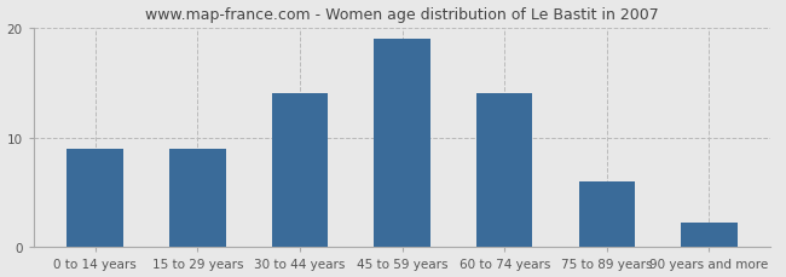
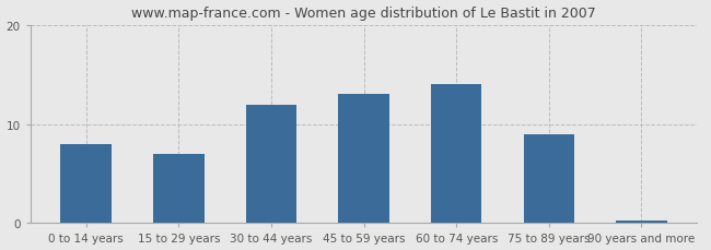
0 to 14 years: 9.0 -> 8.0
15 to 29 years: 9.0 -> 7.0
30 to 44 years: 14.0 -> 12.0
45 to 59 years: 19.0 -> 13.0
75 to 89 years: 6.0 -> 9.0
90 years and more: 2.2 -> 0.3
